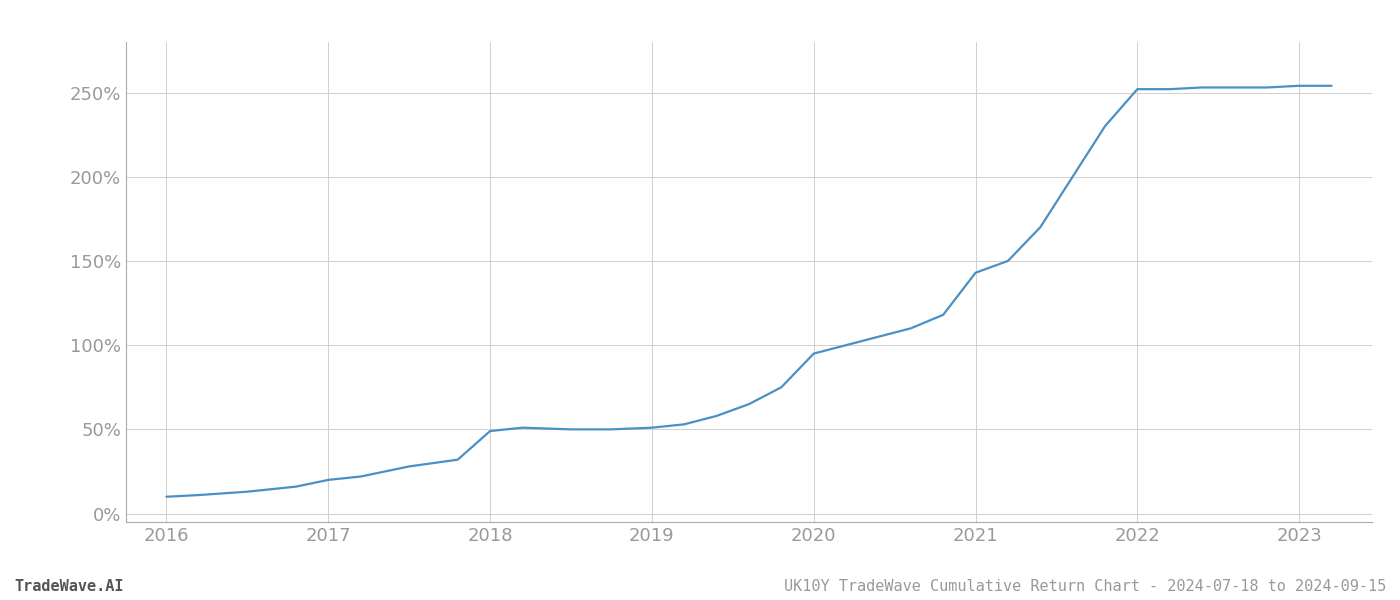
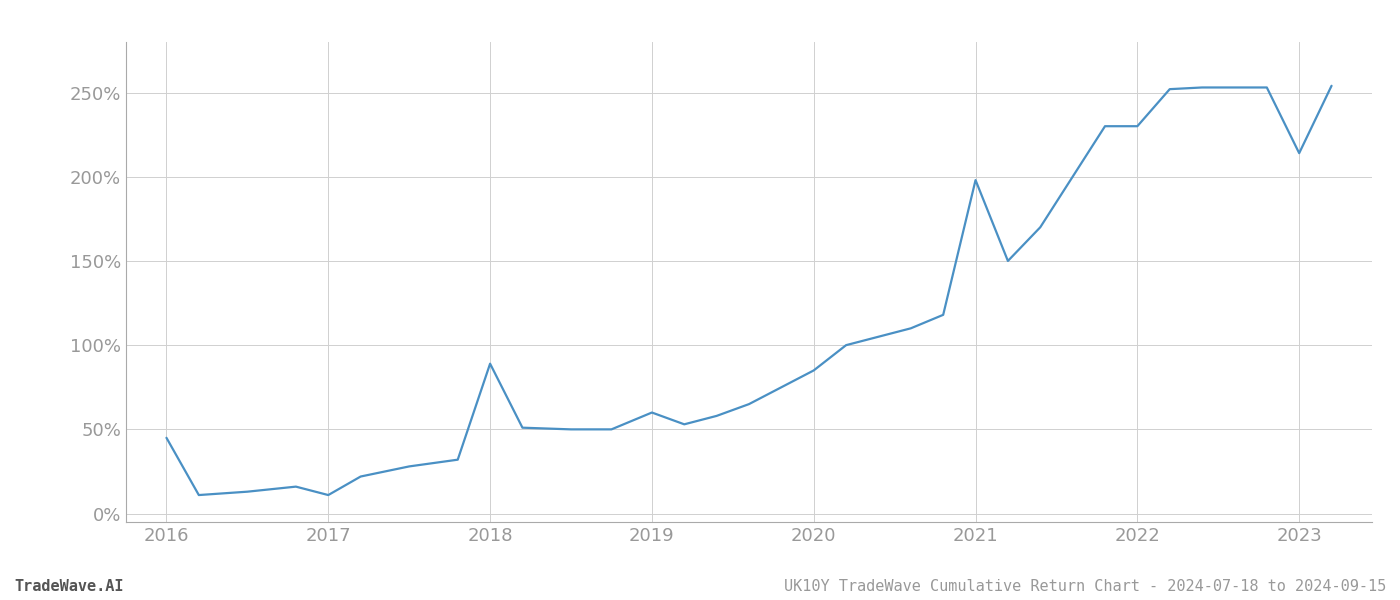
2016: 10% -> 45%
2017: 20% -> 11%
2018: 49% -> 89%
2019: 51% -> 60%
2020: 95% -> 85%
2021: 143% -> 198%
2022: 252% -> 230%
2023: 254% -> 214%
